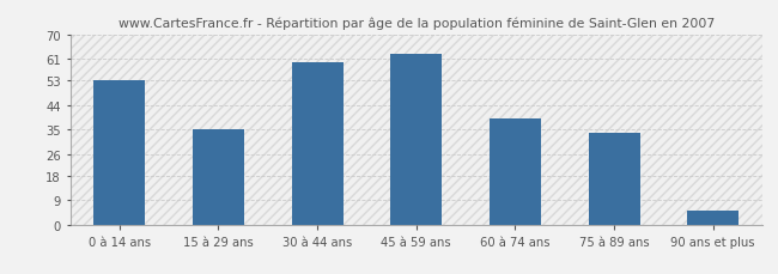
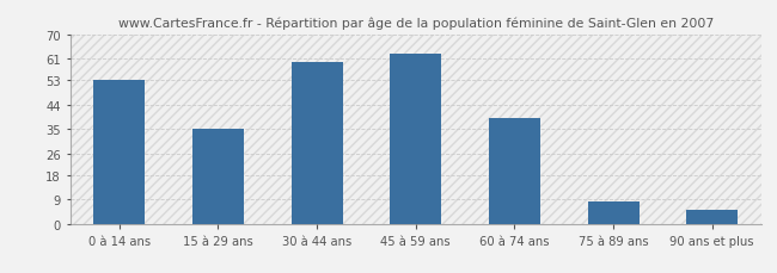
75 à 89 ans: 34 -> 8
